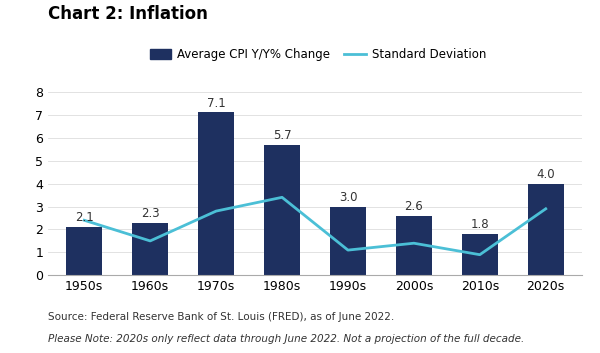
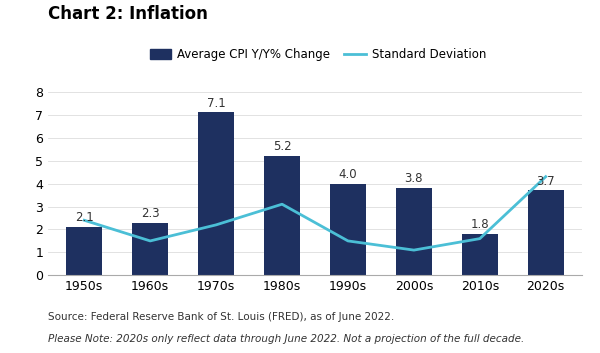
Standard Deviation/1970s: 2.8 -> 2.2
Average CPI Y/Y% Change/1980s: 5.7 -> 5.2
Standard Deviation/1980s: 3.4 -> 3.1
Average CPI Y/Y% Change/1990s: 3.0 -> 4.0
Standard Deviation/1990s: 1.1 -> 1.5
Average CPI Y/Y% Change/2000s: 2.6 -> 3.8
Standard Deviation/2000s: 1.4 -> 1.1
Standard Deviation/2010s: 0.9 -> 1.6
Average CPI Y/Y% Change/2020s: 4.0 -> 3.7
Standard Deviation/2020s: 2.9 -> 4.3
